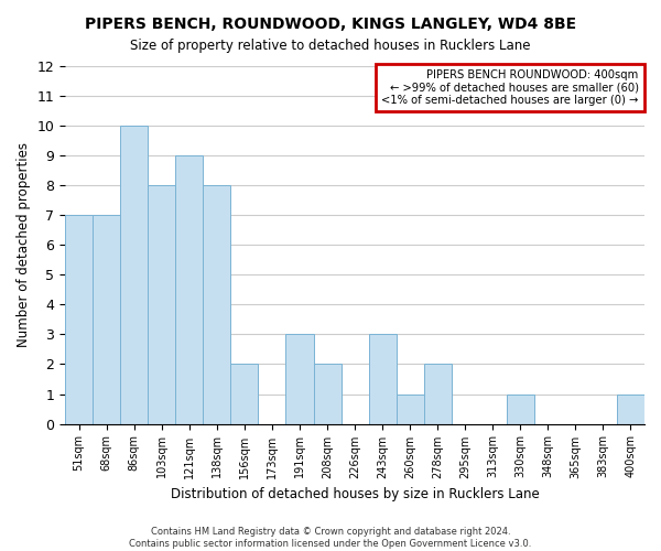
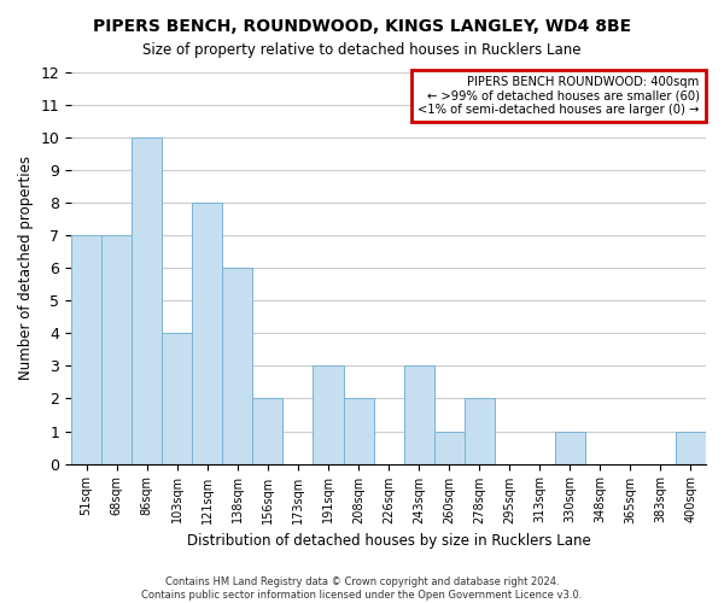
103sqm: 8 -> 4
121sqm: 9 -> 8
138sqm: 8 -> 6
